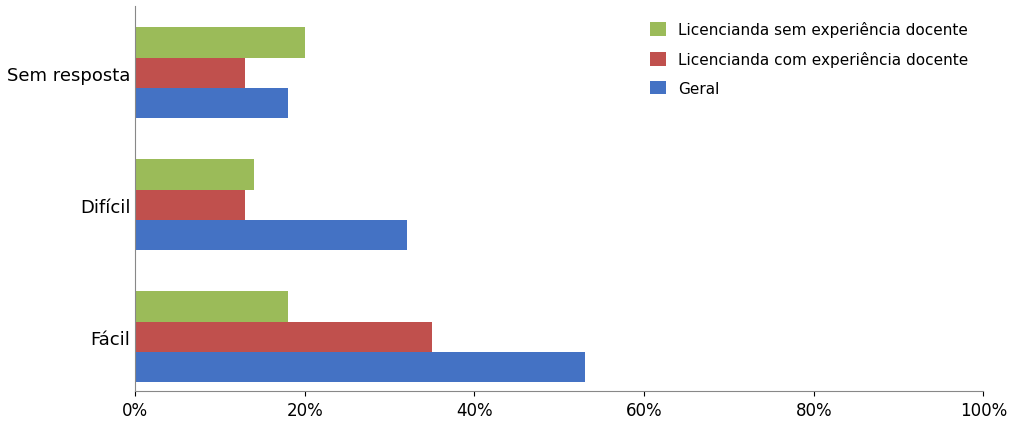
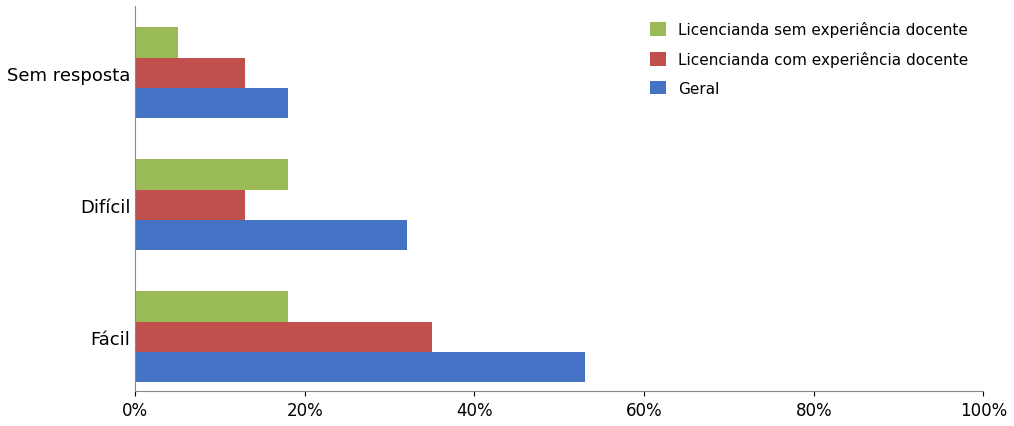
Licencianda sem experiência docente/Sem resposta: 20% -> 5%
Licencianda sem experiência docente/Difícil: 14% -> 18%
